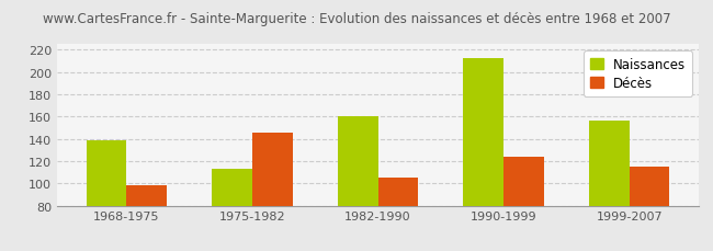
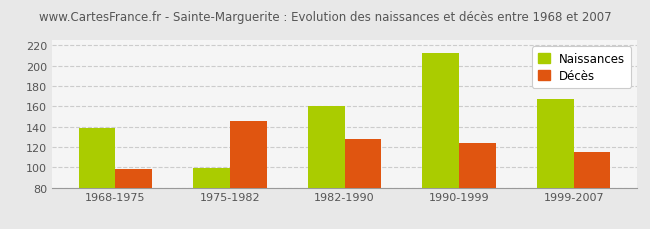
Naissances/1975-1982: 113 -> 99
Décès/1982-1990: 105 -> 128
Naissances/1999-2007: 156 -> 167
